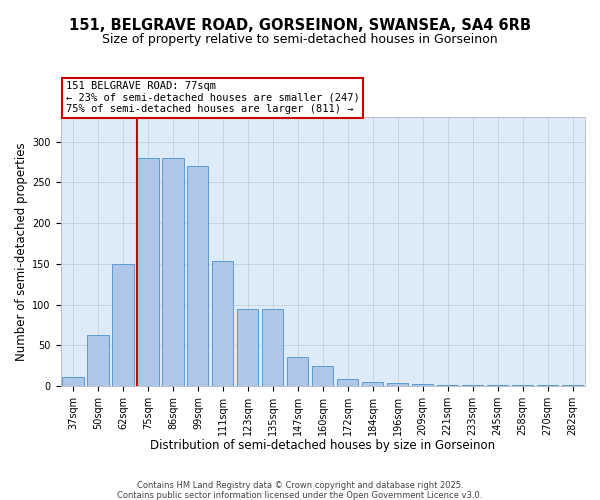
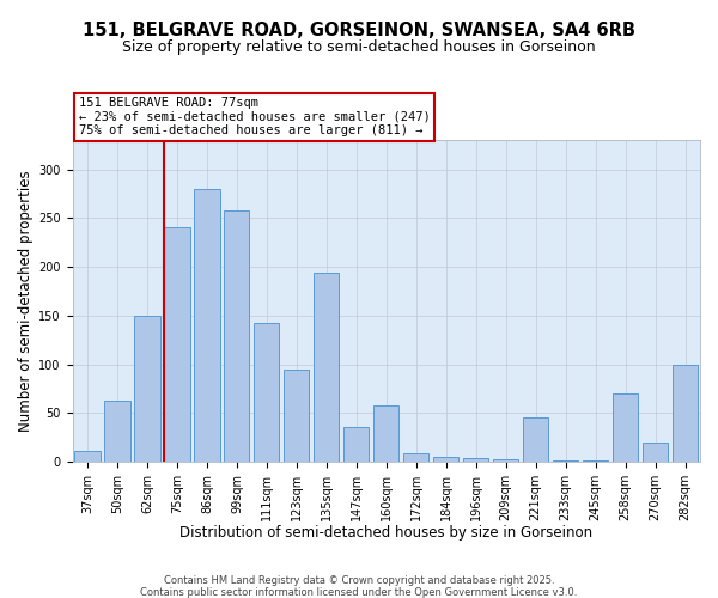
75sqm: 280 -> 240
99sqm: 270 -> 258
111sqm: 153 -> 142
135sqm: 95 -> 194
160sqm: 25 -> 58
221sqm: 1 -> 46
258sqm: 1 -> 70
270sqm: 1 -> 20
282sqm: 2 -> 100
